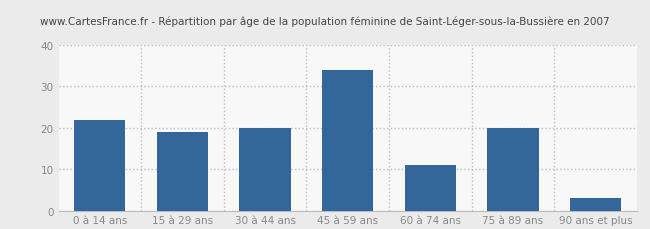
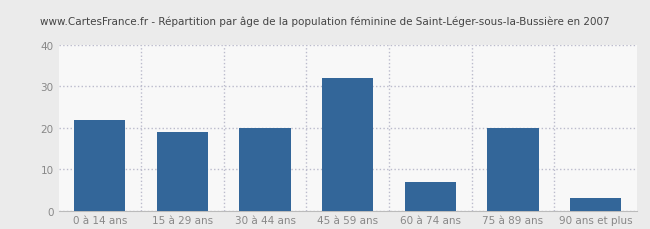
45 à 59 ans: 34 -> 32
60 à 74 ans: 11 -> 7
